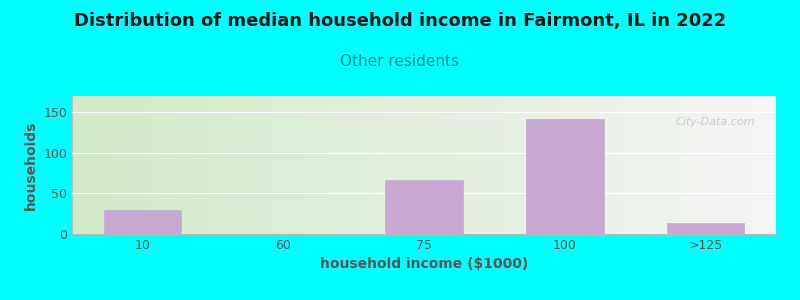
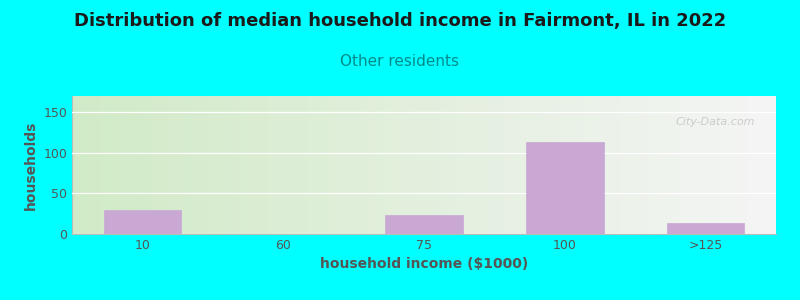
75: 66 -> 24
100: 142 -> 113
